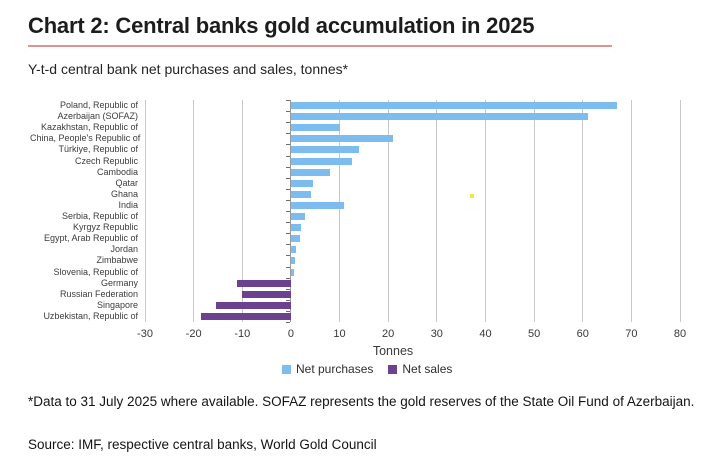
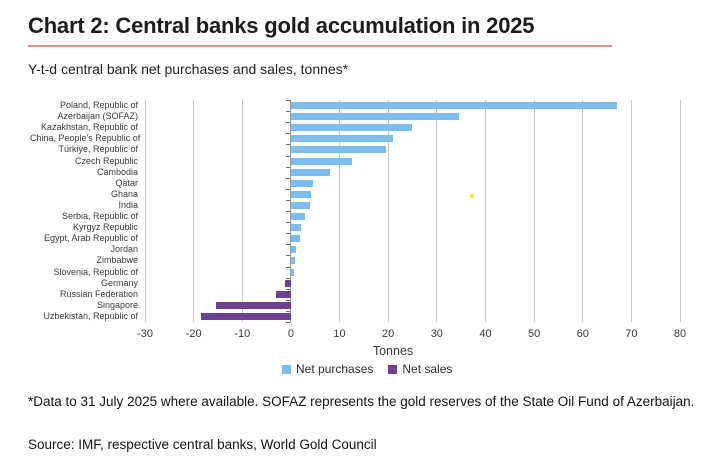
Azerbaijan (SOFAZ): 61 -> 35
Kazakhstan, Republic of: 10 -> 25
Türkiye, Republic of: 14 -> 20
India: 11 -> 4
Germany: -11 -> -1
Russian Federation: -10 -> -3
